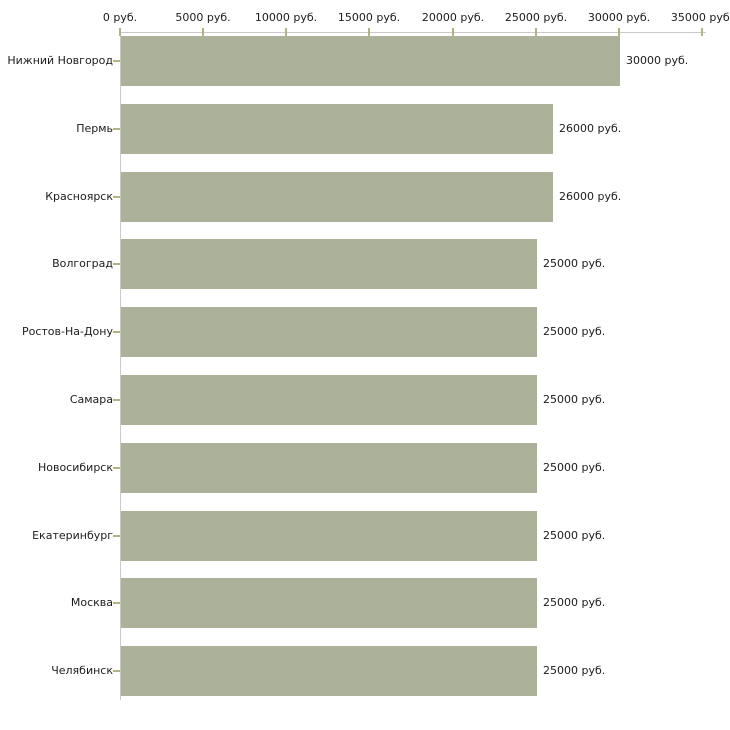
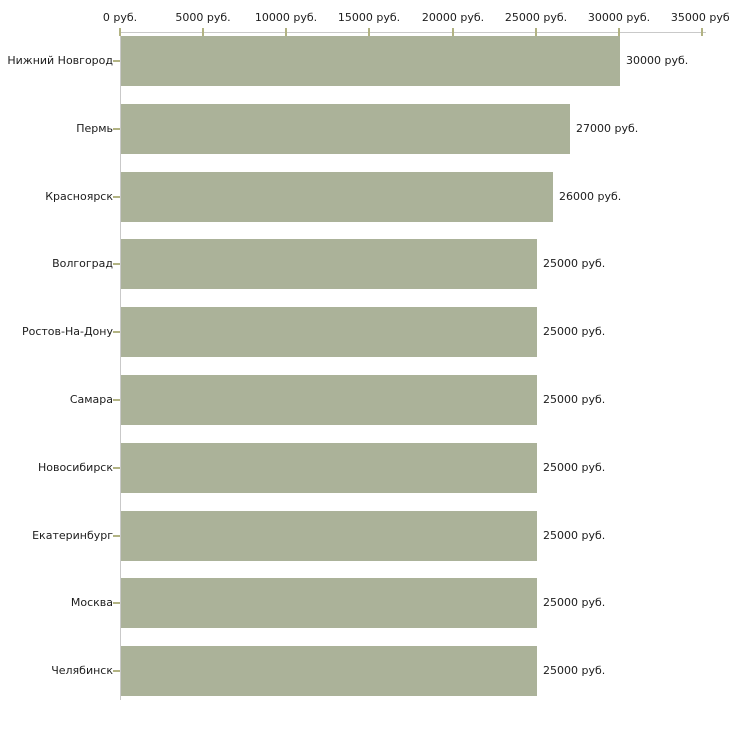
Пермь: 26000 -> 27000
